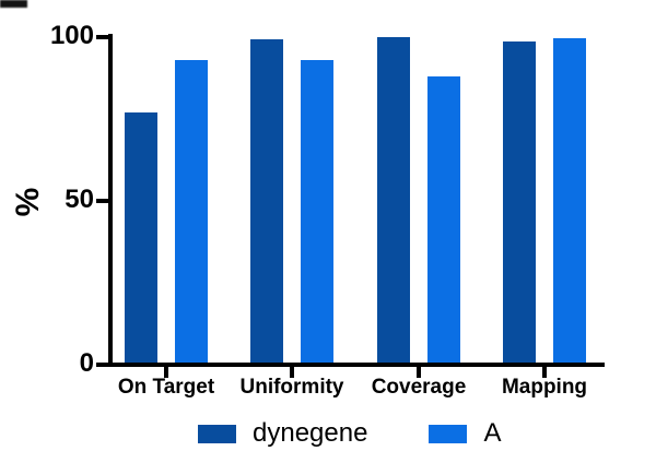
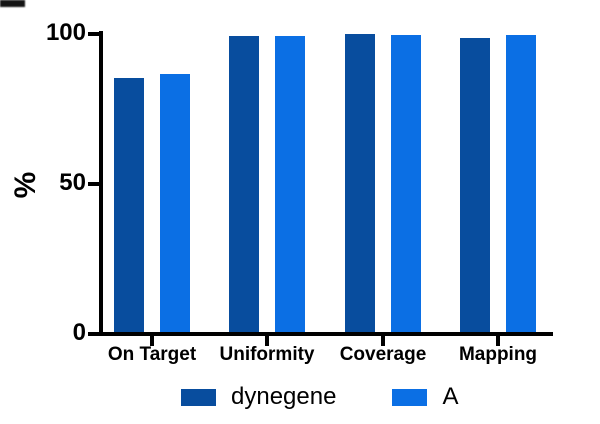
dynegene/On Target: 77 -> 86
A/On Target: 93 -> 87
A/Uniformity: 93 -> 99
A/Coverage: 88 -> 100
